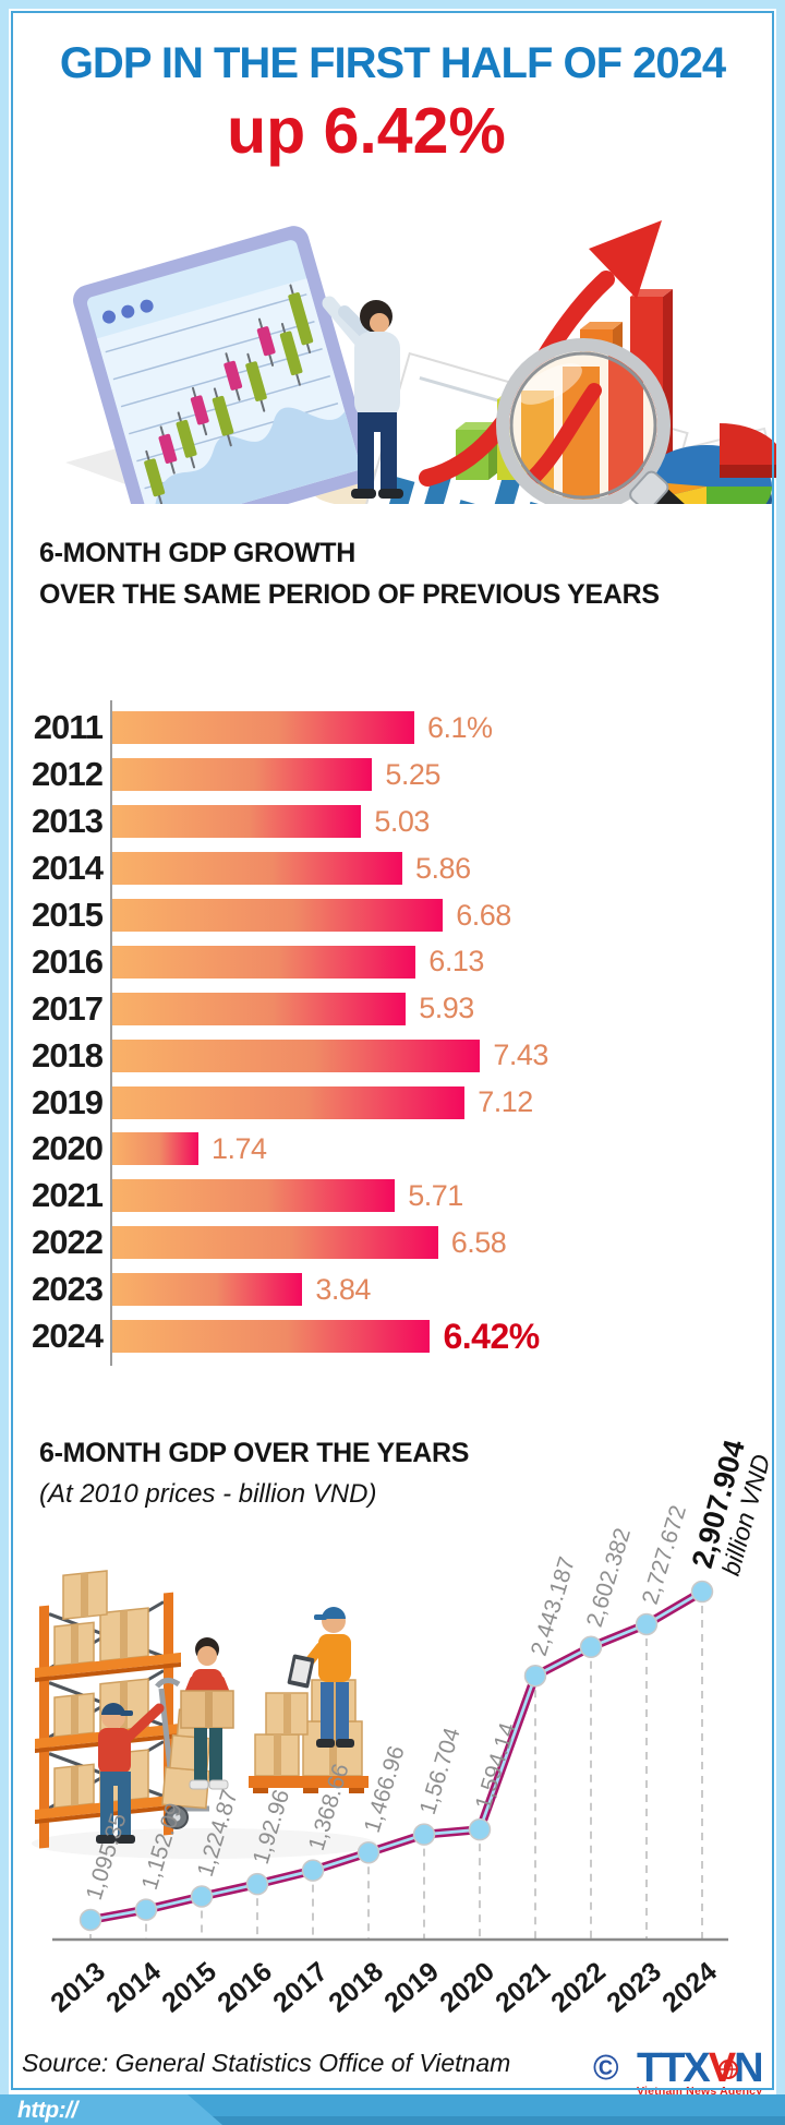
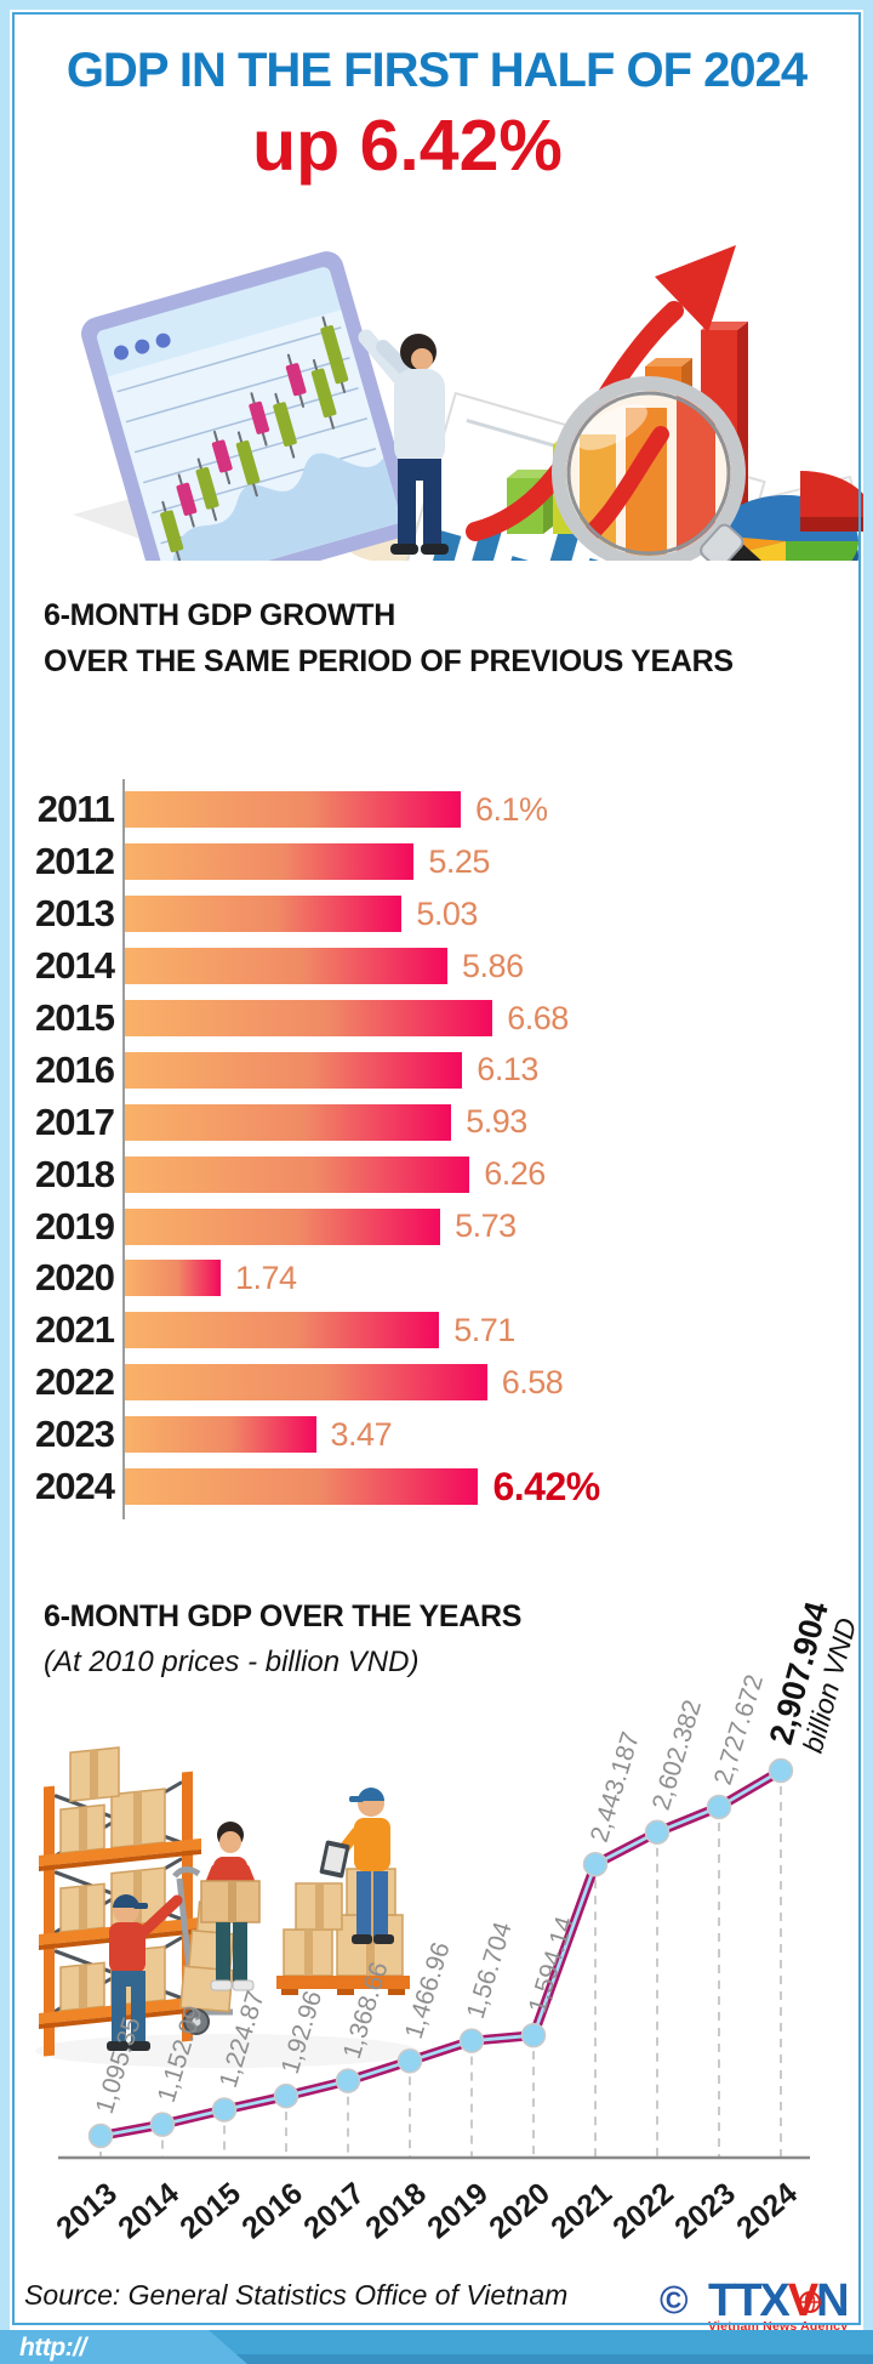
6-MONTH GDP GROWTH OVER THE SAME PERIOD OF PREVIOUS YEARS/2018: 7.43 -> 6.26
6-MONTH GDP GROWTH OVER THE SAME PERIOD OF PREVIOUS YEARS/2019: 7.12 -> 5.73
6-MONTH GDP GROWTH OVER THE SAME PERIOD OF PREVIOUS YEARS/2023: 3.84 -> 3.47
